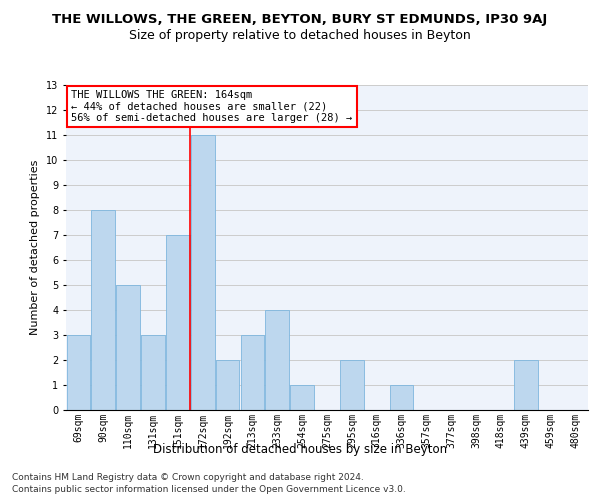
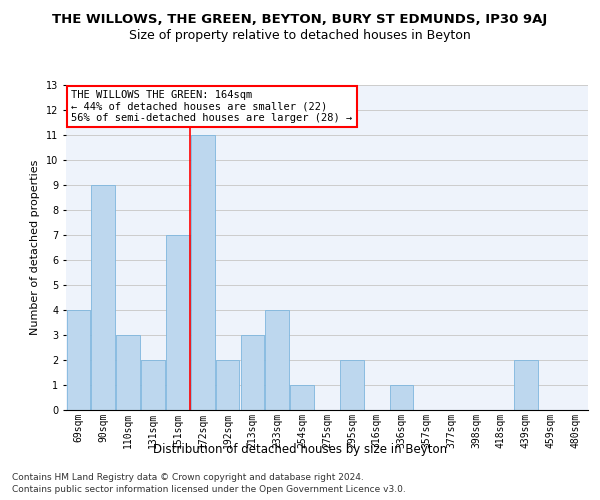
69sqm: 3 -> 4
90sqm: 8 -> 9
110sqm: 5 -> 3
131sqm: 3 -> 2
